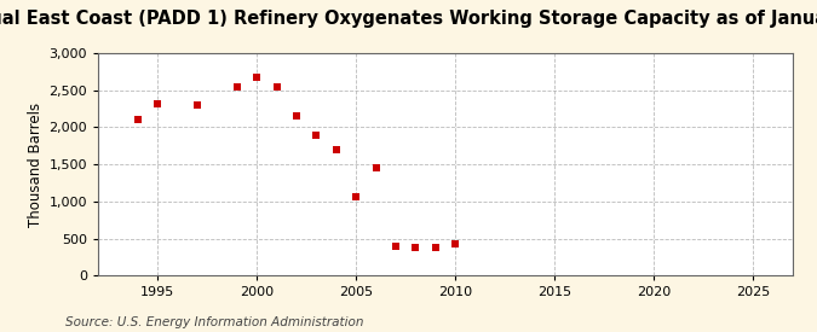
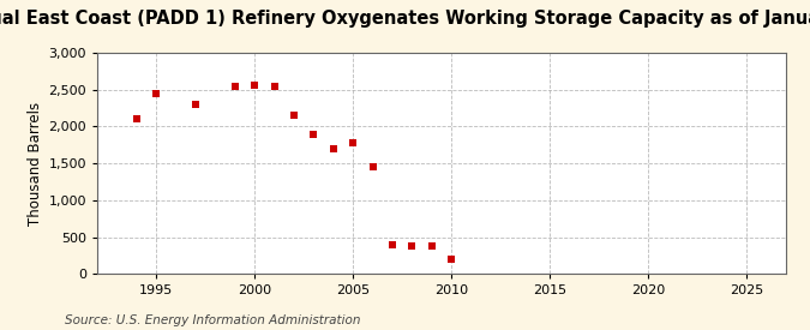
1995: 2,320 -> 2,450
2000: 2,680 -> 2,560
2005: 1,060 -> 1,780
2010: 420 -> 200
